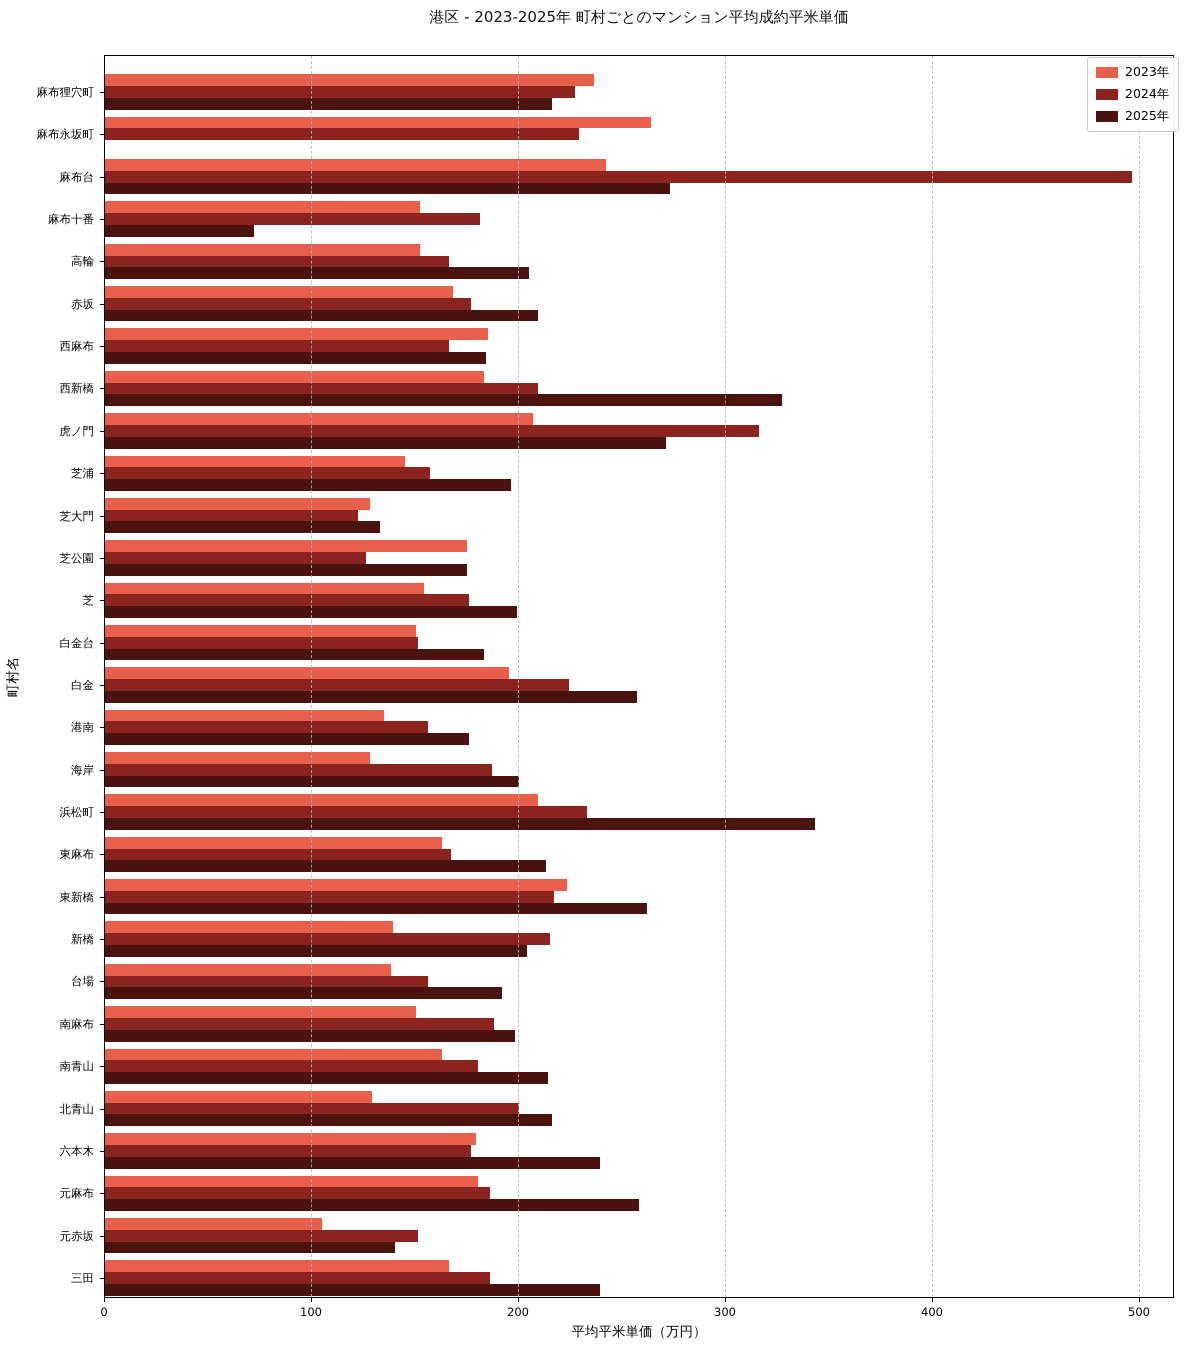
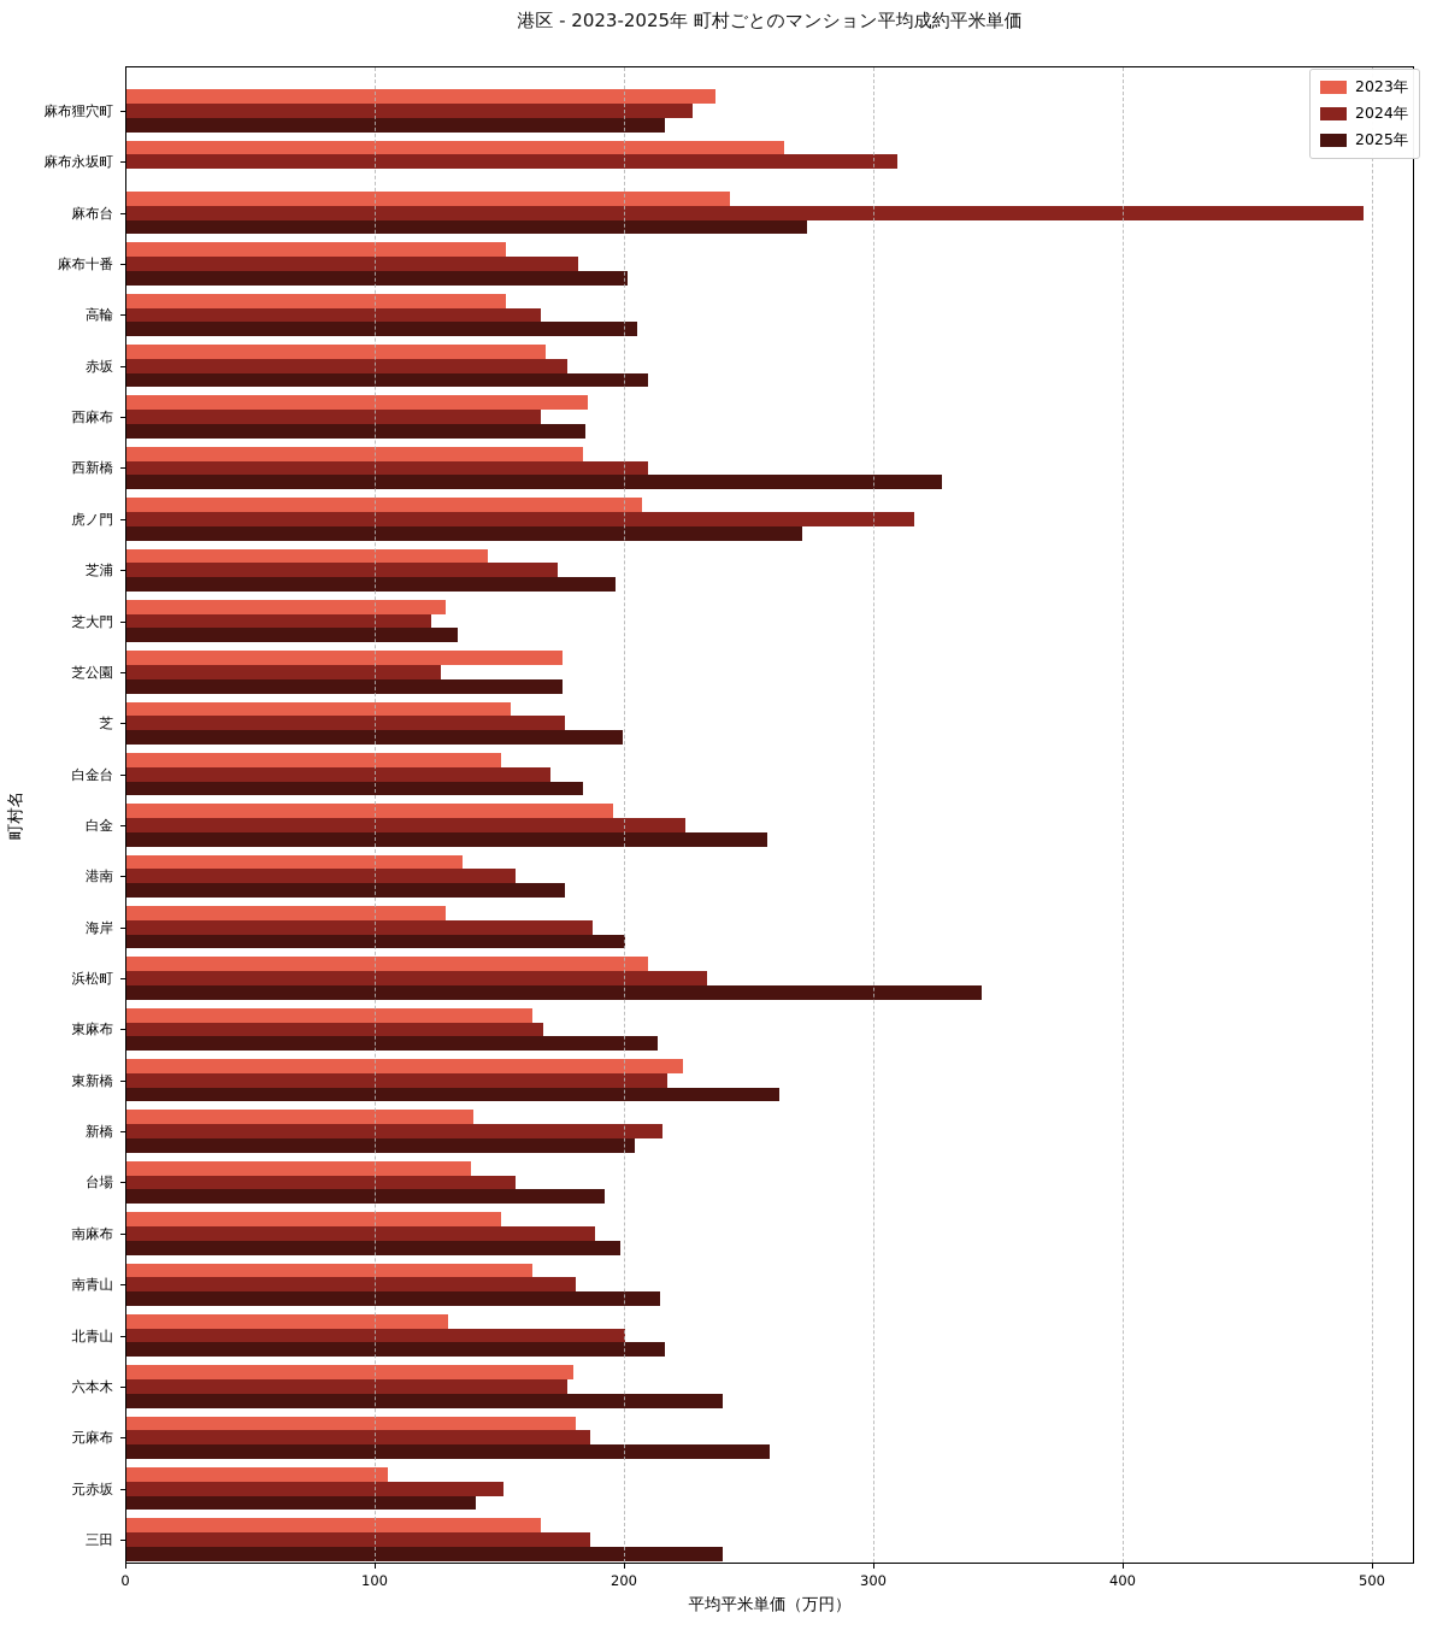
2024年/麻布永坂町: 229 -> 309
2025年/麻布十番: 72 -> 201
2024年/芝浦: 157 -> 173
2024年/白金台: 151 -> 170
